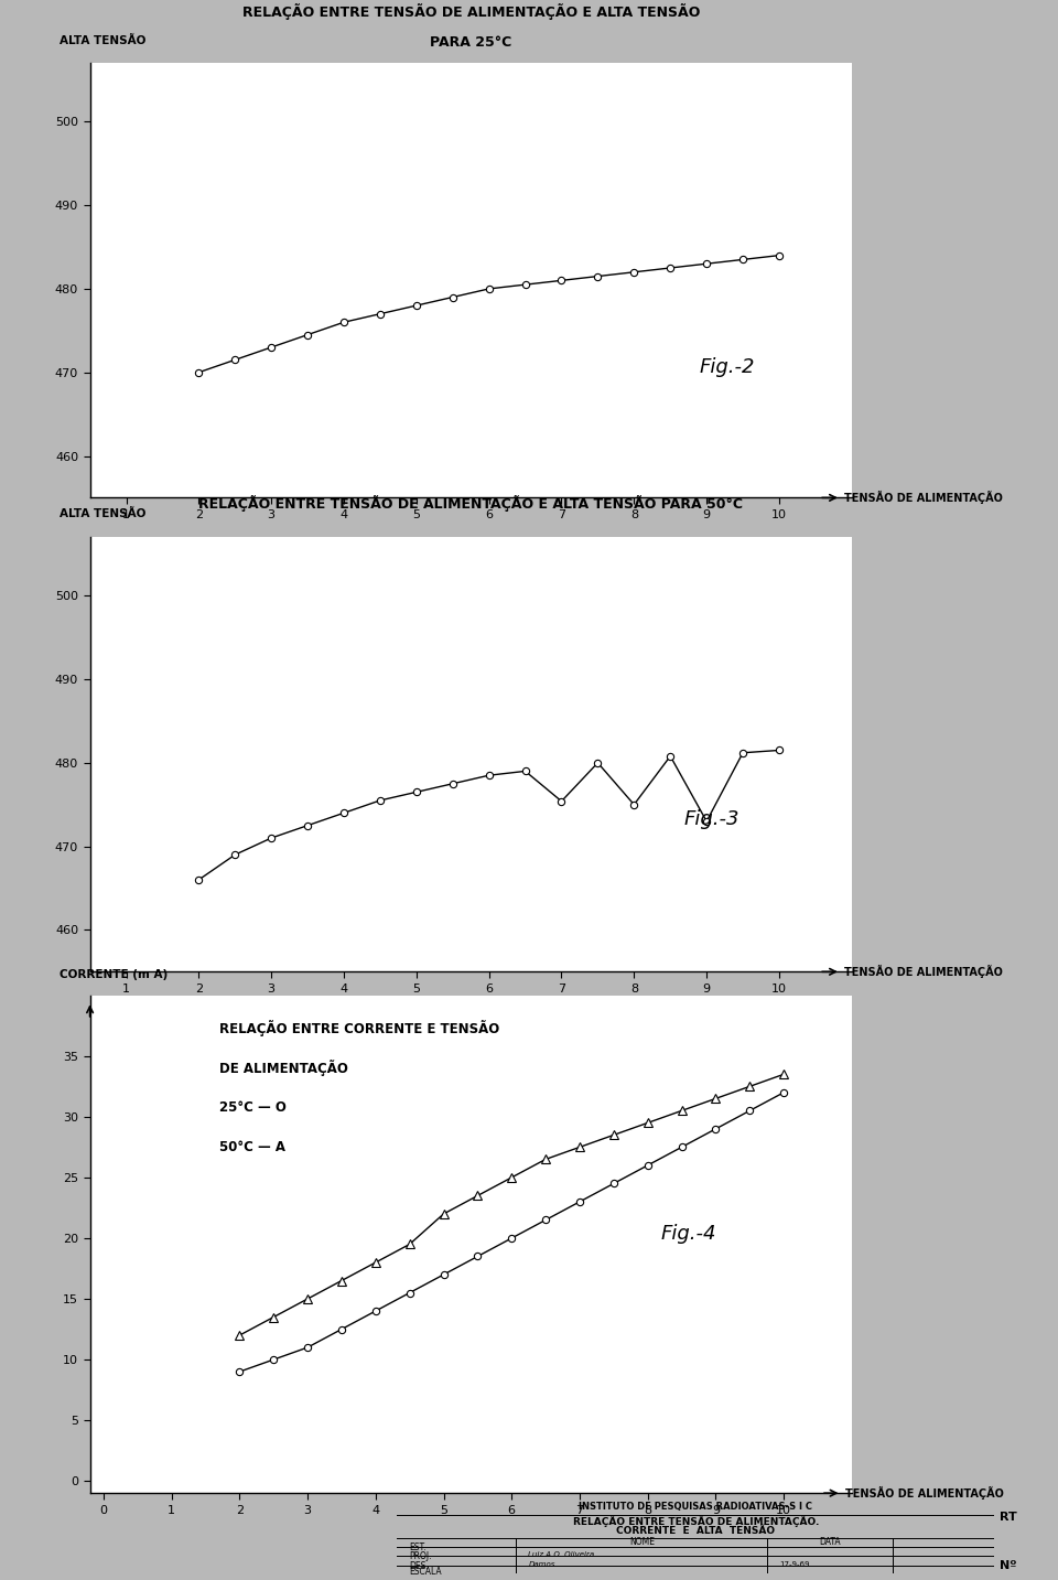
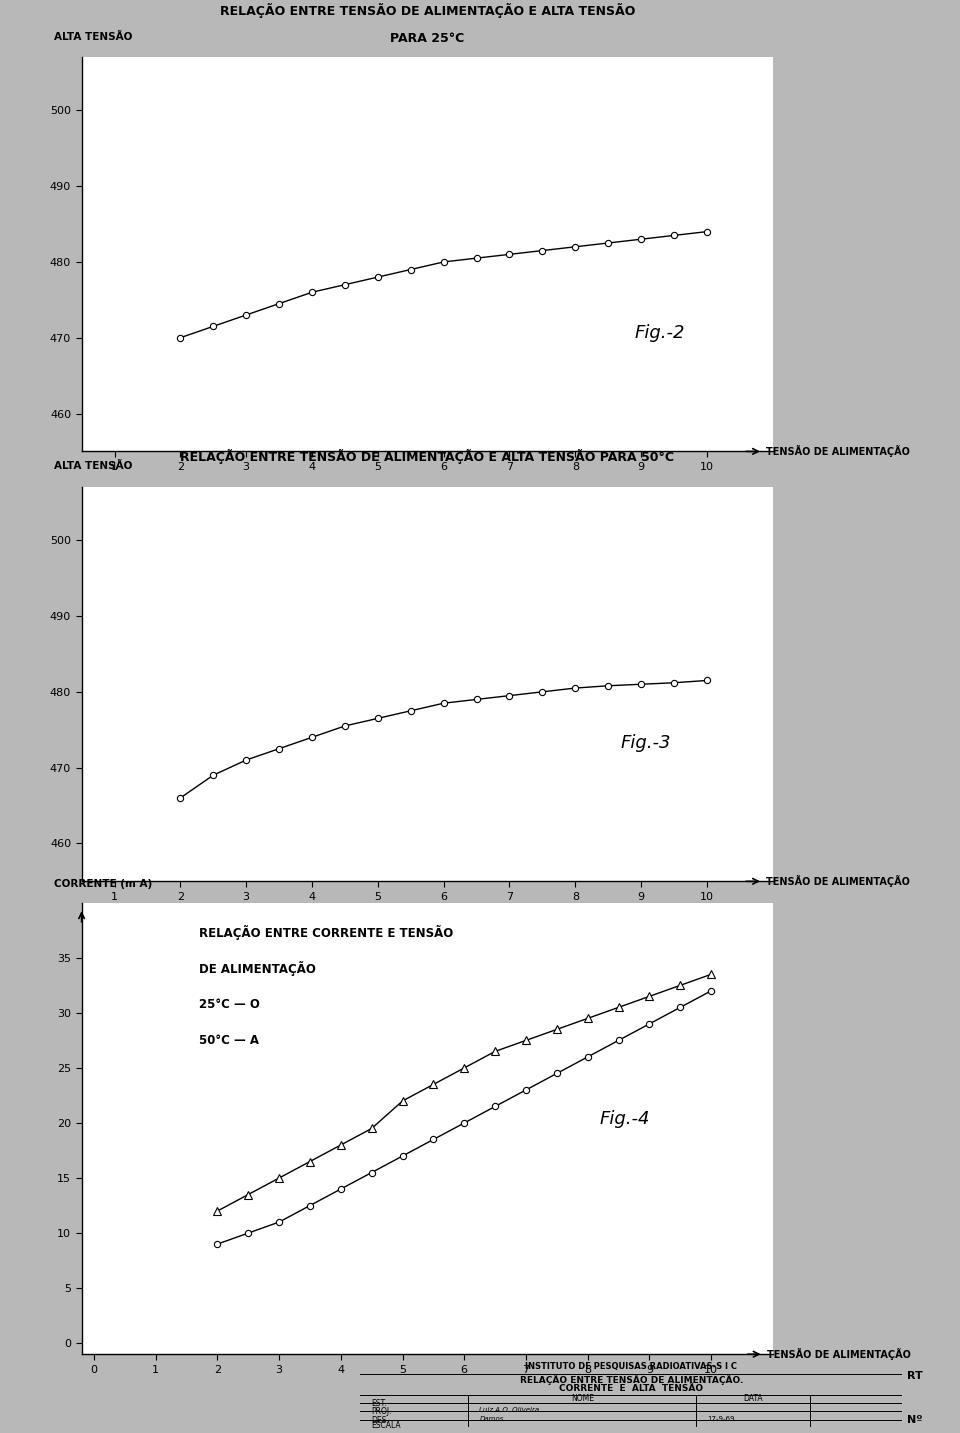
7: 475.4 -> 479.5
8: 475.0 -> 480.5
9: 473.0 -> 481.0
